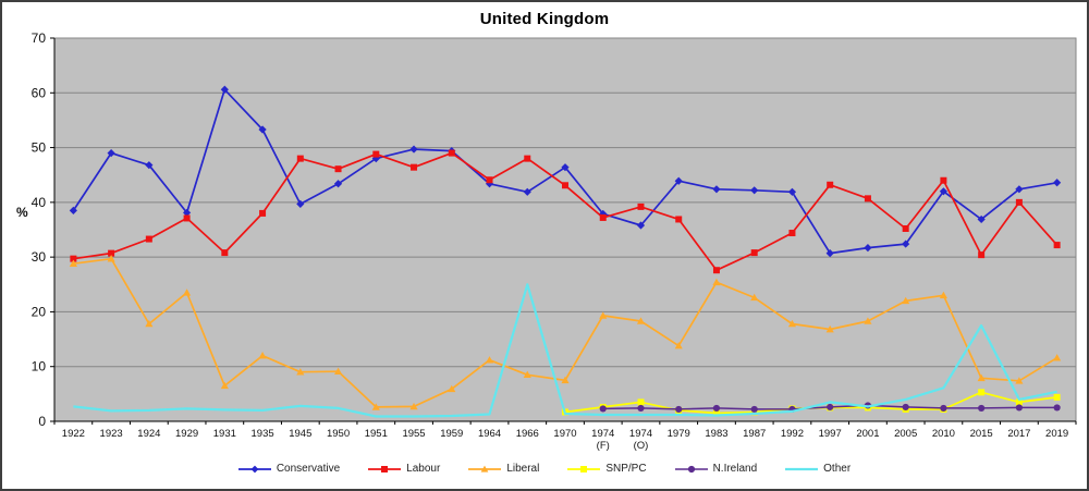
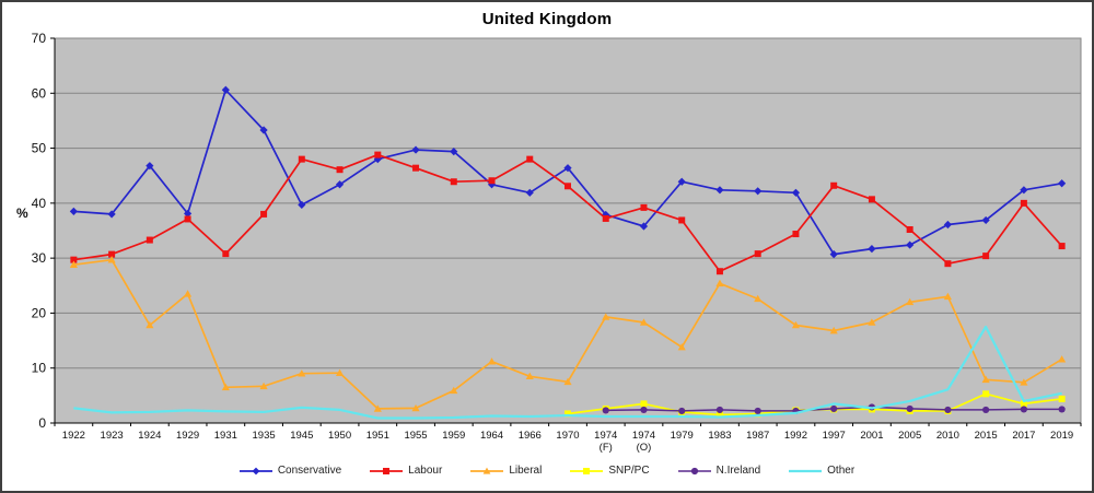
Conservative/1923: 49 -> 38
Liberal/1935: 12 -> 7
Labour/1959: 49 -> 44
Other/1966: 25 -> 1
Conservative/2010: 42 -> 36
Labour/2010: 44 -> 29
